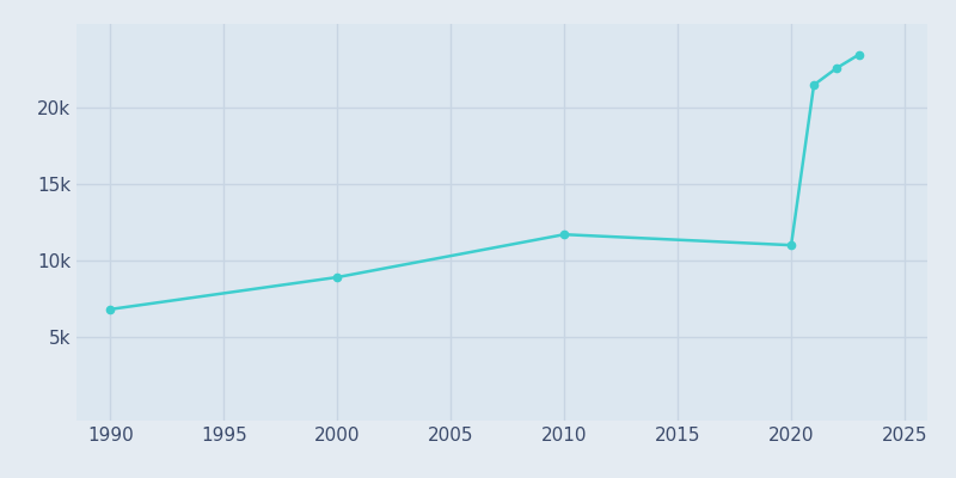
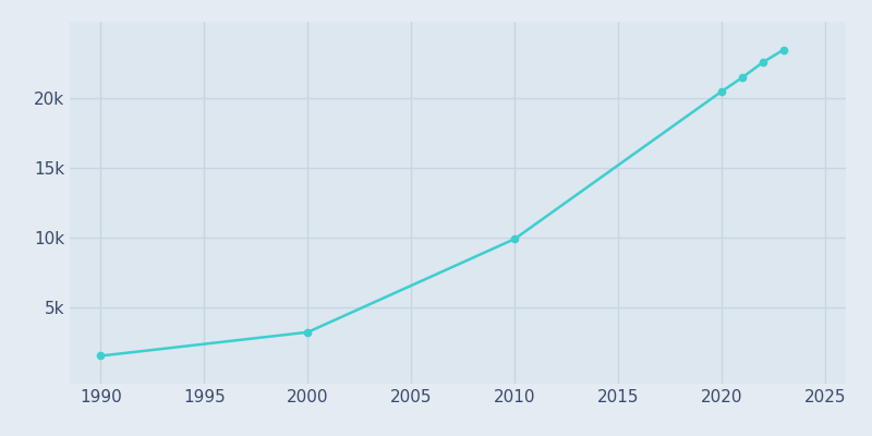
1990: 6.8k -> 1.5k
2000: 8.9k -> 3.2k
2010: 11.7k -> 9.9k
2020: 11.0k -> 20.5k
